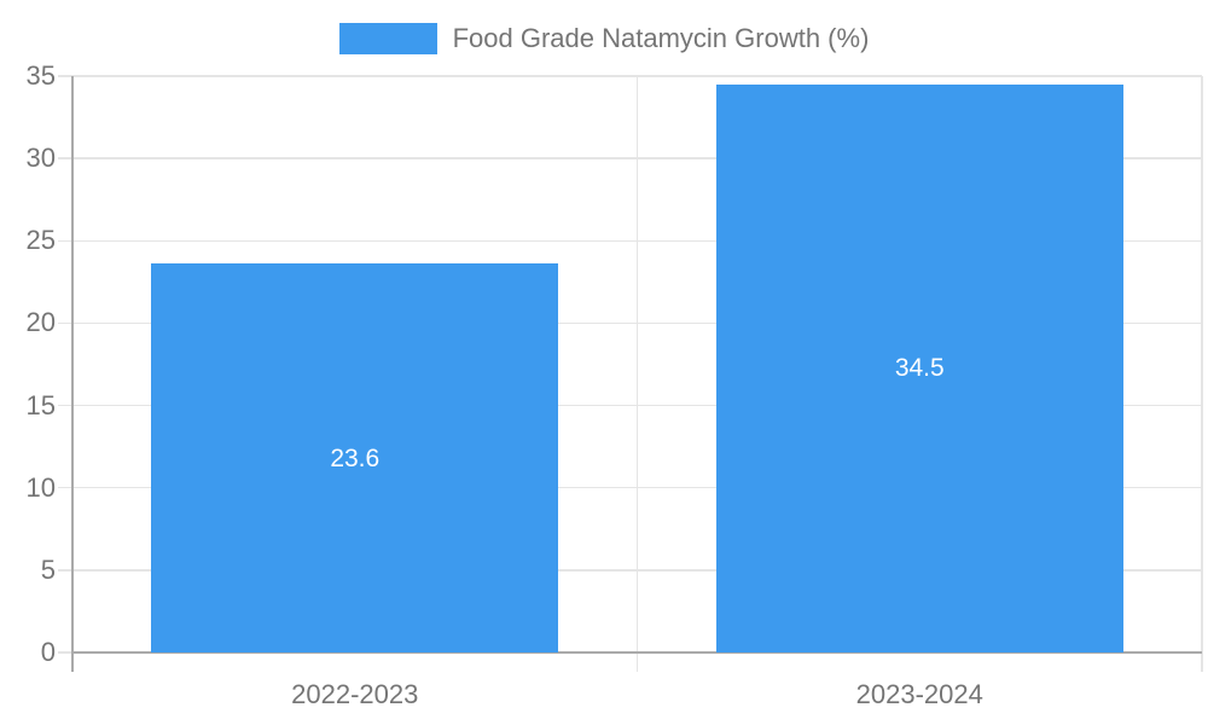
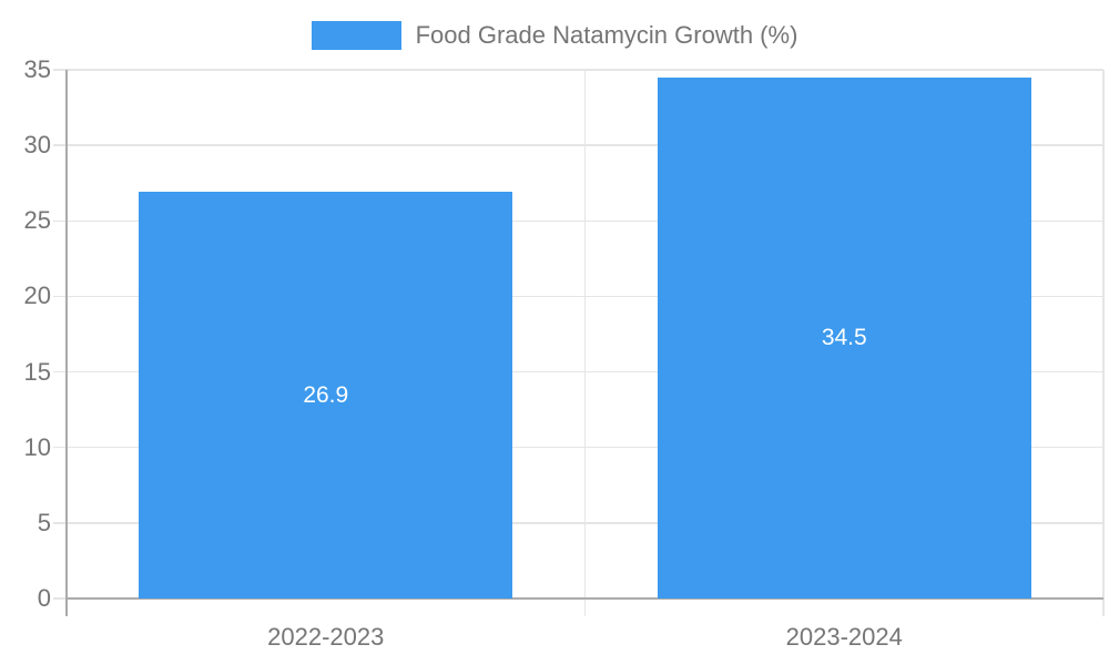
2022-2023: 23.6 -> 26.9
